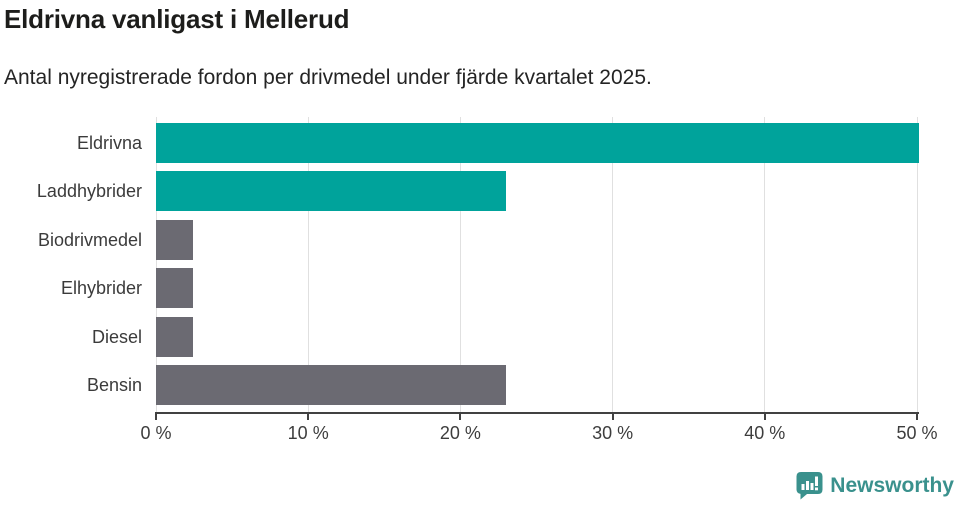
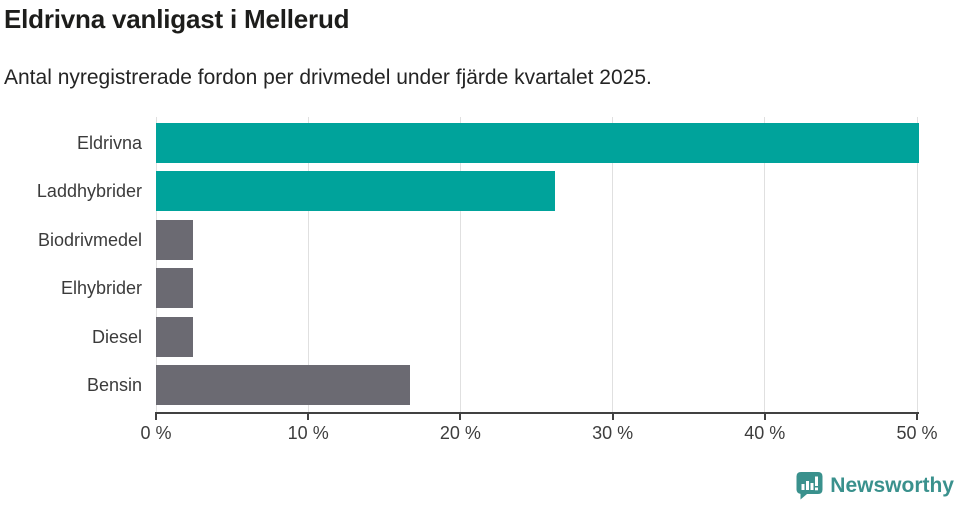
Laddhybrider: 23.0% -> 26.2%
Bensin: 23.0% -> 16.7%
